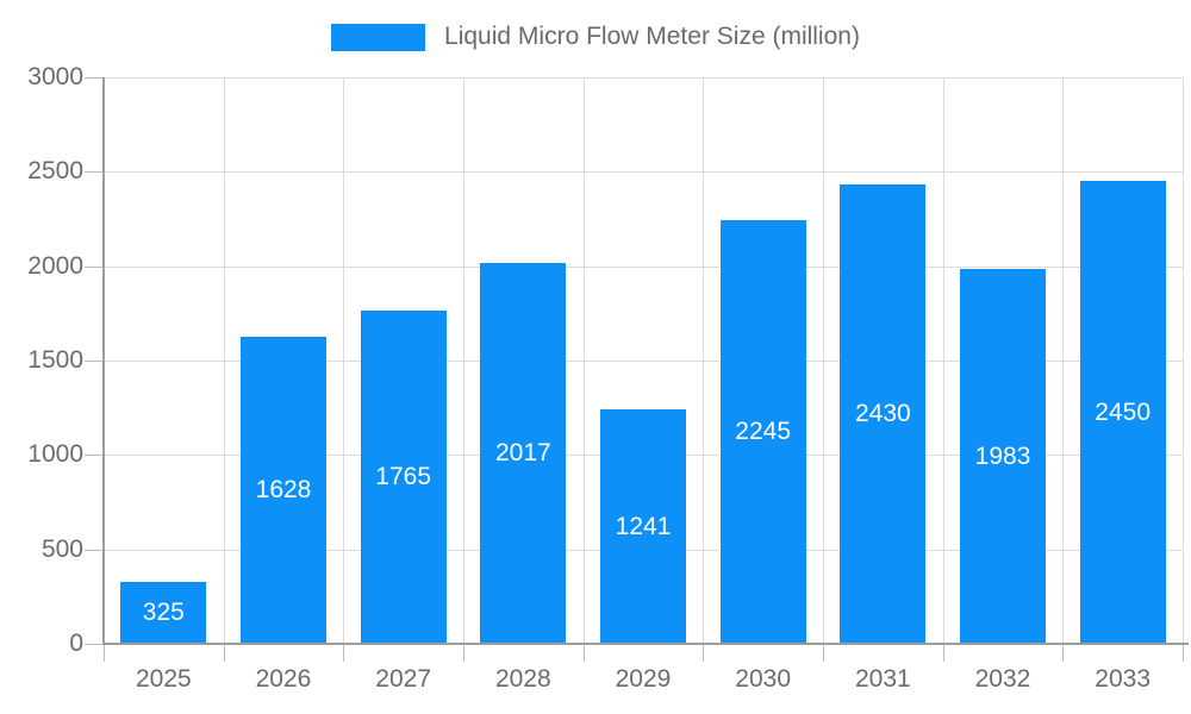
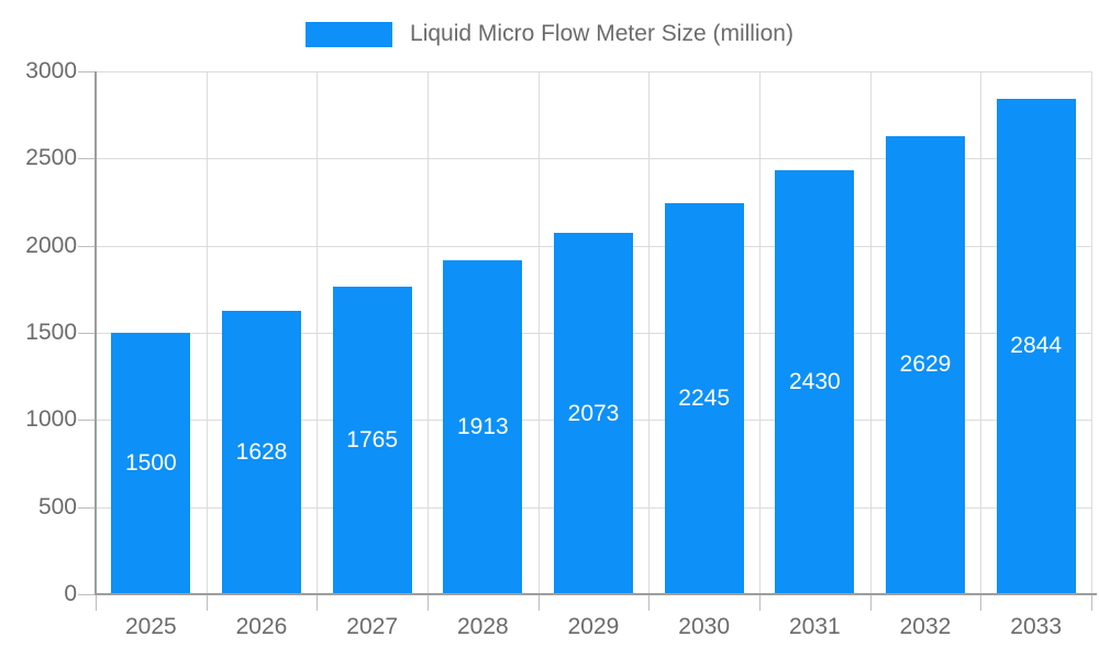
2025: 325 -> 1500
2028: 2017 -> 1913
2029: 1241 -> 2073
2032: 1983 -> 2629
2033: 2450 -> 2844
